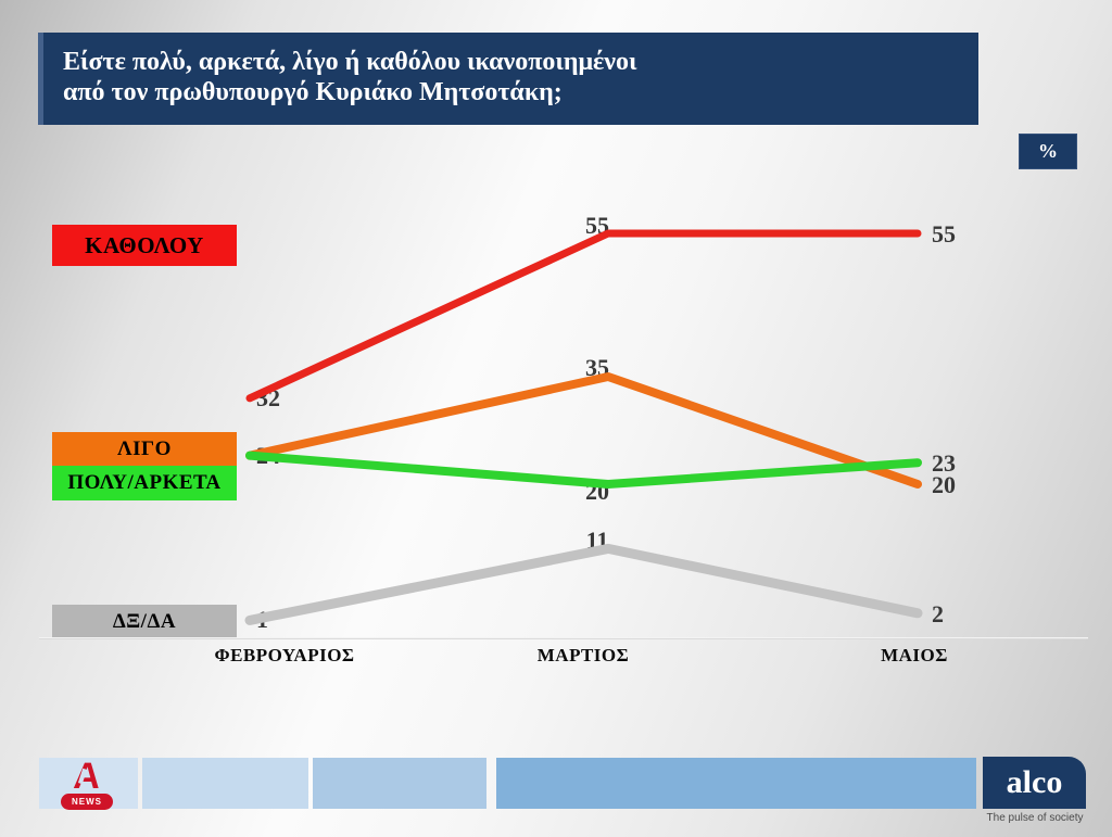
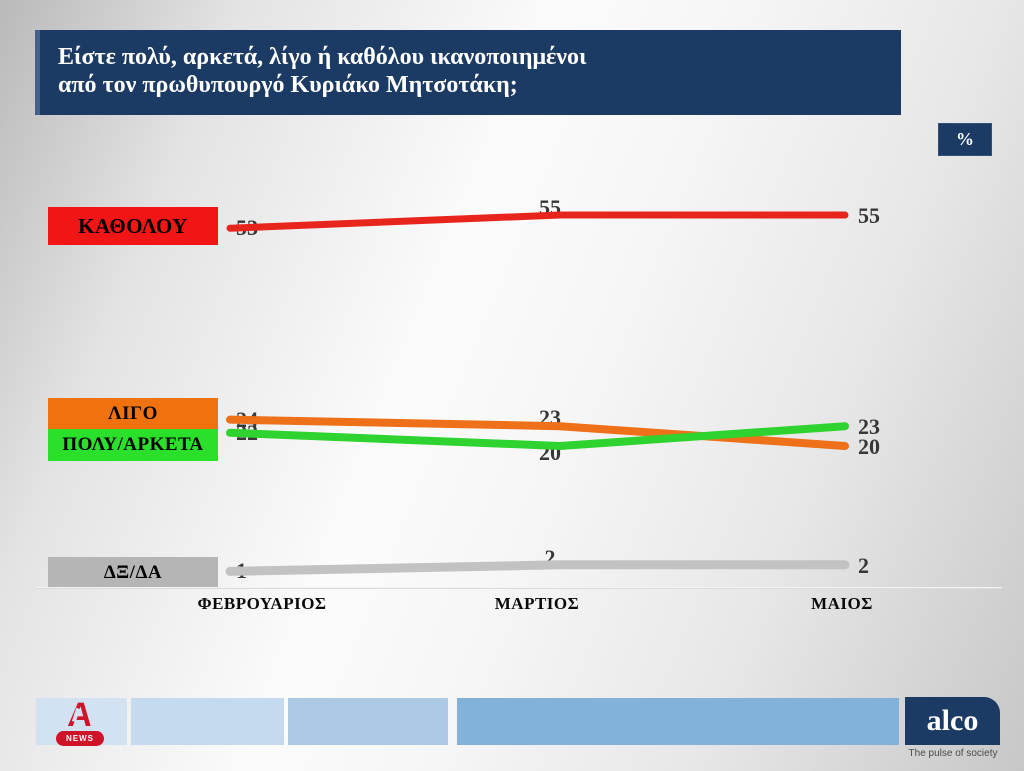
ΚΑΘΟΛΟΥ/ΦΕΒΡΟΥΑΡΙΟΣ: 32 -> 53
ΠΟΛΥ/ΑΡΚΕΤΑ/ΦΕΒΡΟΥΑΡΙΟΣ: 24 -> 22
ΛΙΓΟ/ΜΑΡΤΙΟΣ: 35 -> 23
ΔΞ/ΔΑ/ΜΑΡΤΙΟΣ: 11 -> 2
